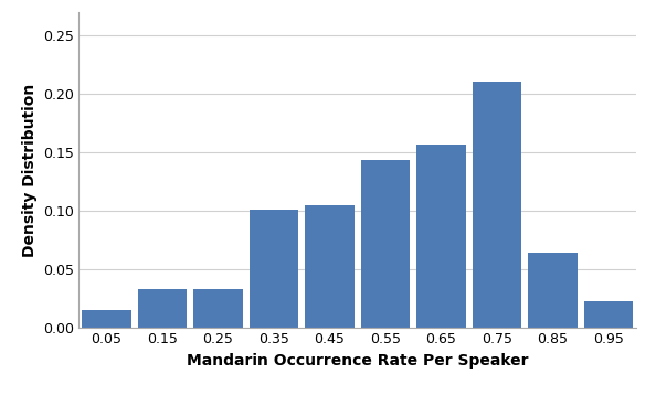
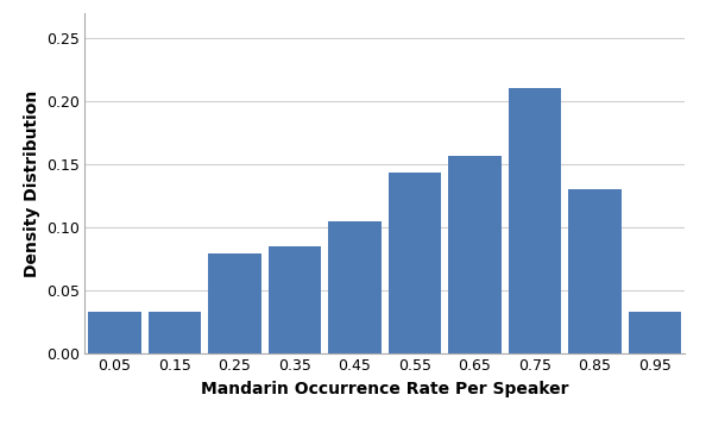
0.05: 0.015 -> 0.033
0.25: 0.033 -> 0.079
0.35: 0.101 -> 0.085
0.85: 0.064 -> 0.130
0.95: 0.023 -> 0.033
